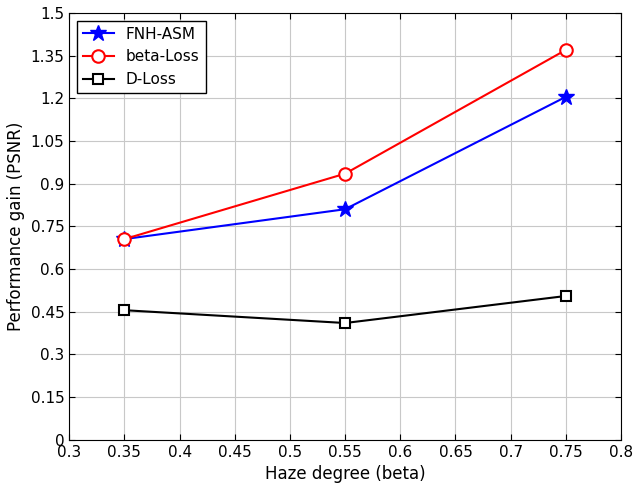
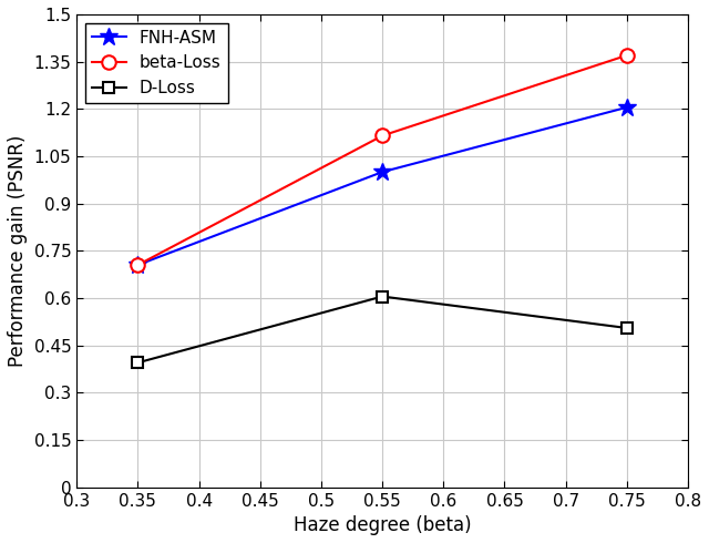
D-Loss/0.35: 0.455 -> 0.395
FNH-ASM/0.55: 0.810 -> 1.000
beta-Loss/0.55: 0.935 -> 1.115
D-Loss/0.55: 0.410 -> 0.605
